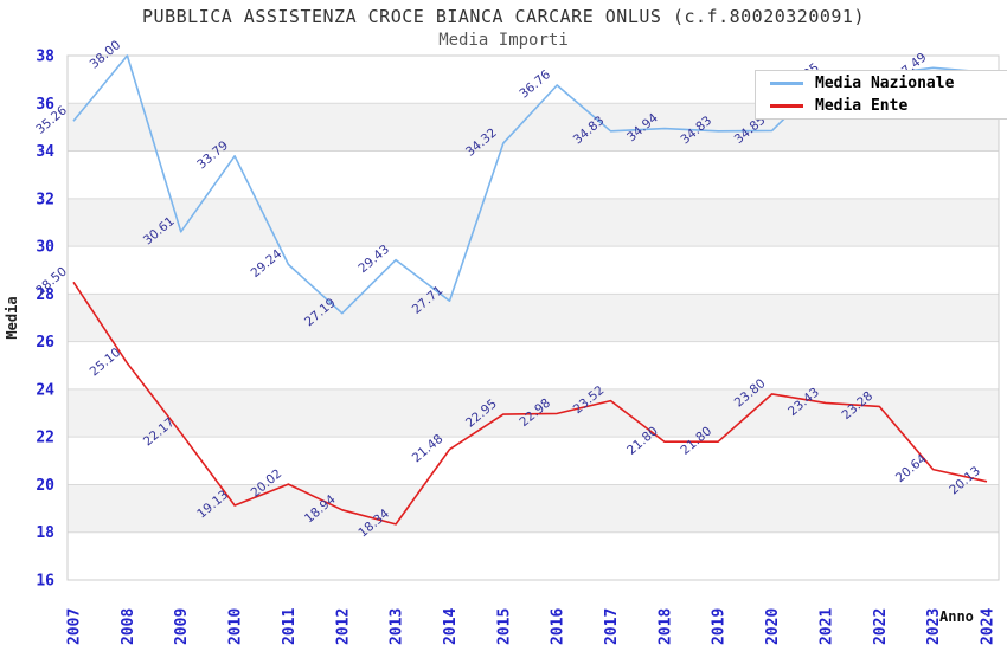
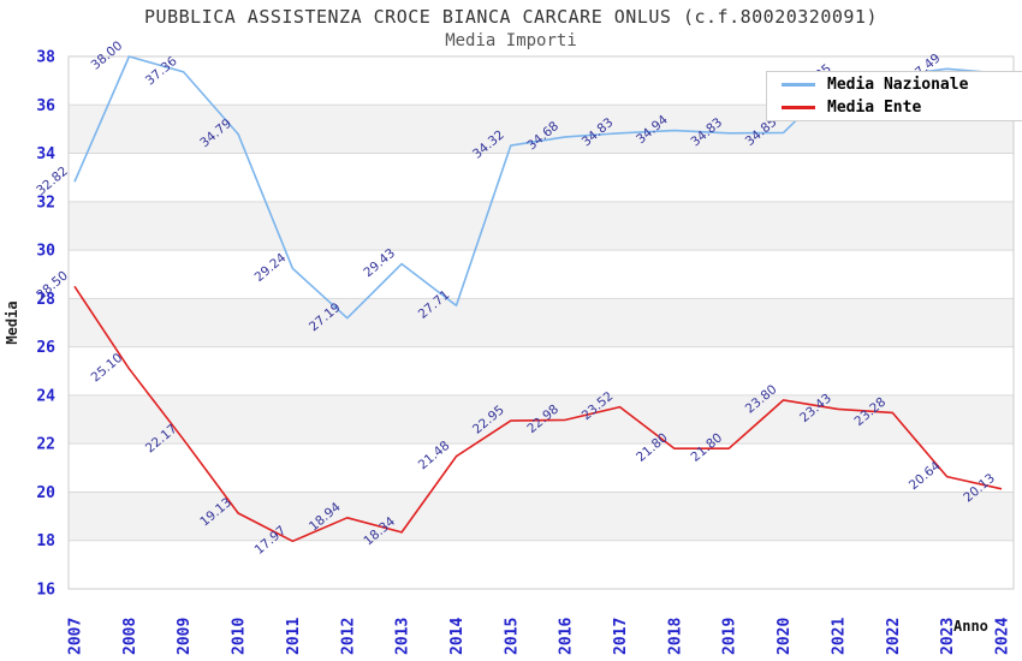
Media Nazionale/2007: 35.26 -> 32.82
Media Nazionale/2009: 30.61 -> 37.36
Media Nazionale/2010: 33.79 -> 34.79
Media Ente/2011: 20.02 -> 17.97
Media Nazionale/2016: 36.76 -> 34.68
